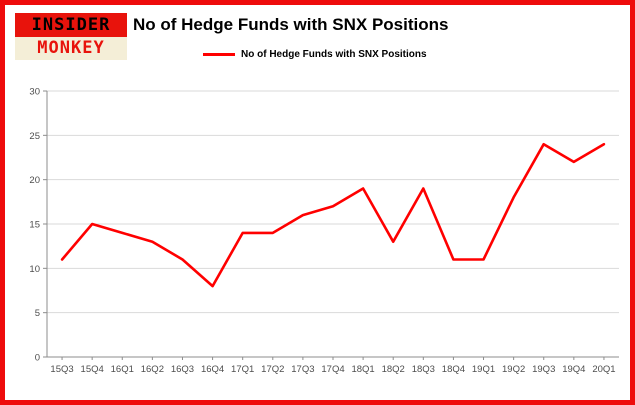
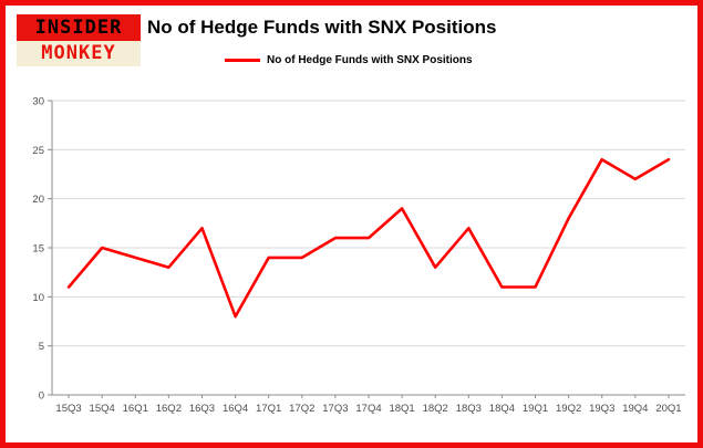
16Q3: 11 -> 17
17Q4: 17 -> 16
18Q3: 19 -> 17
